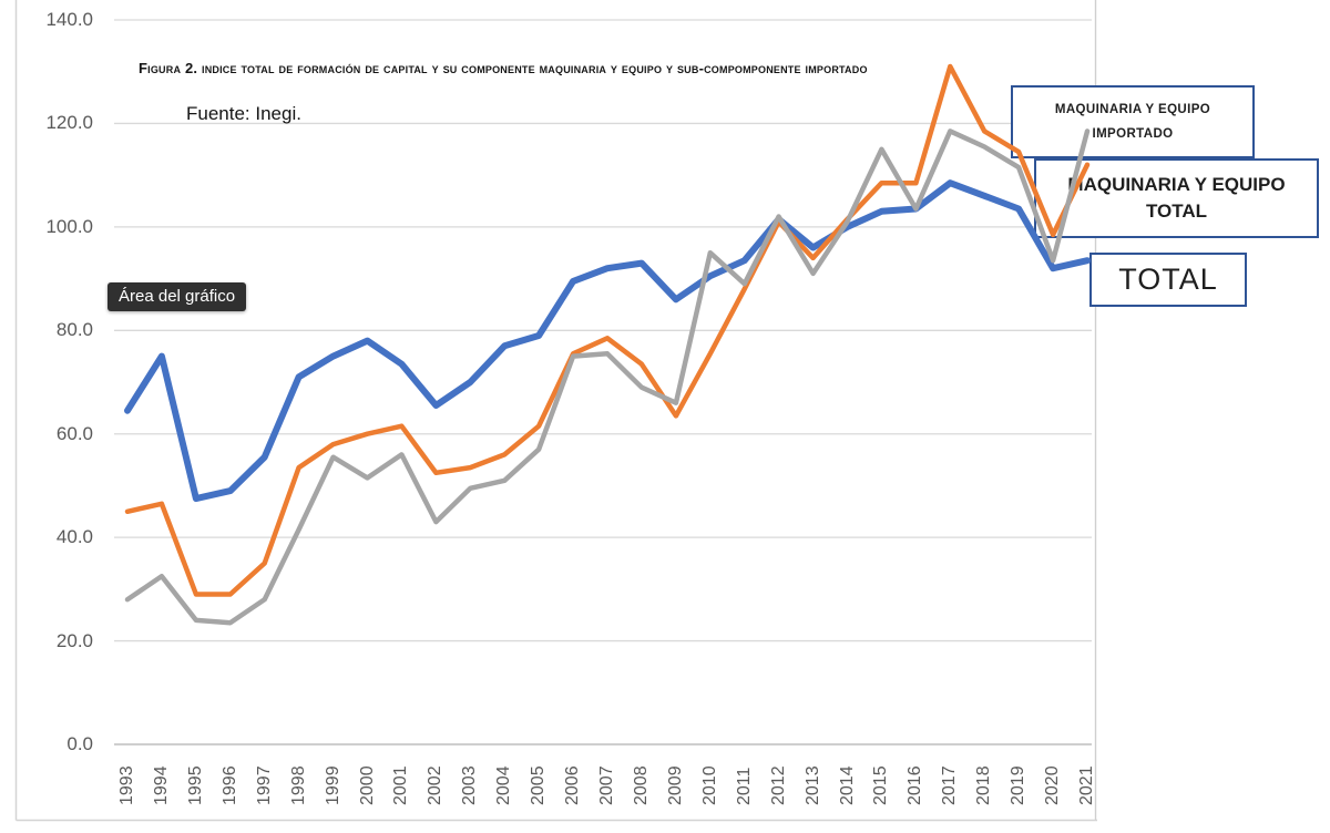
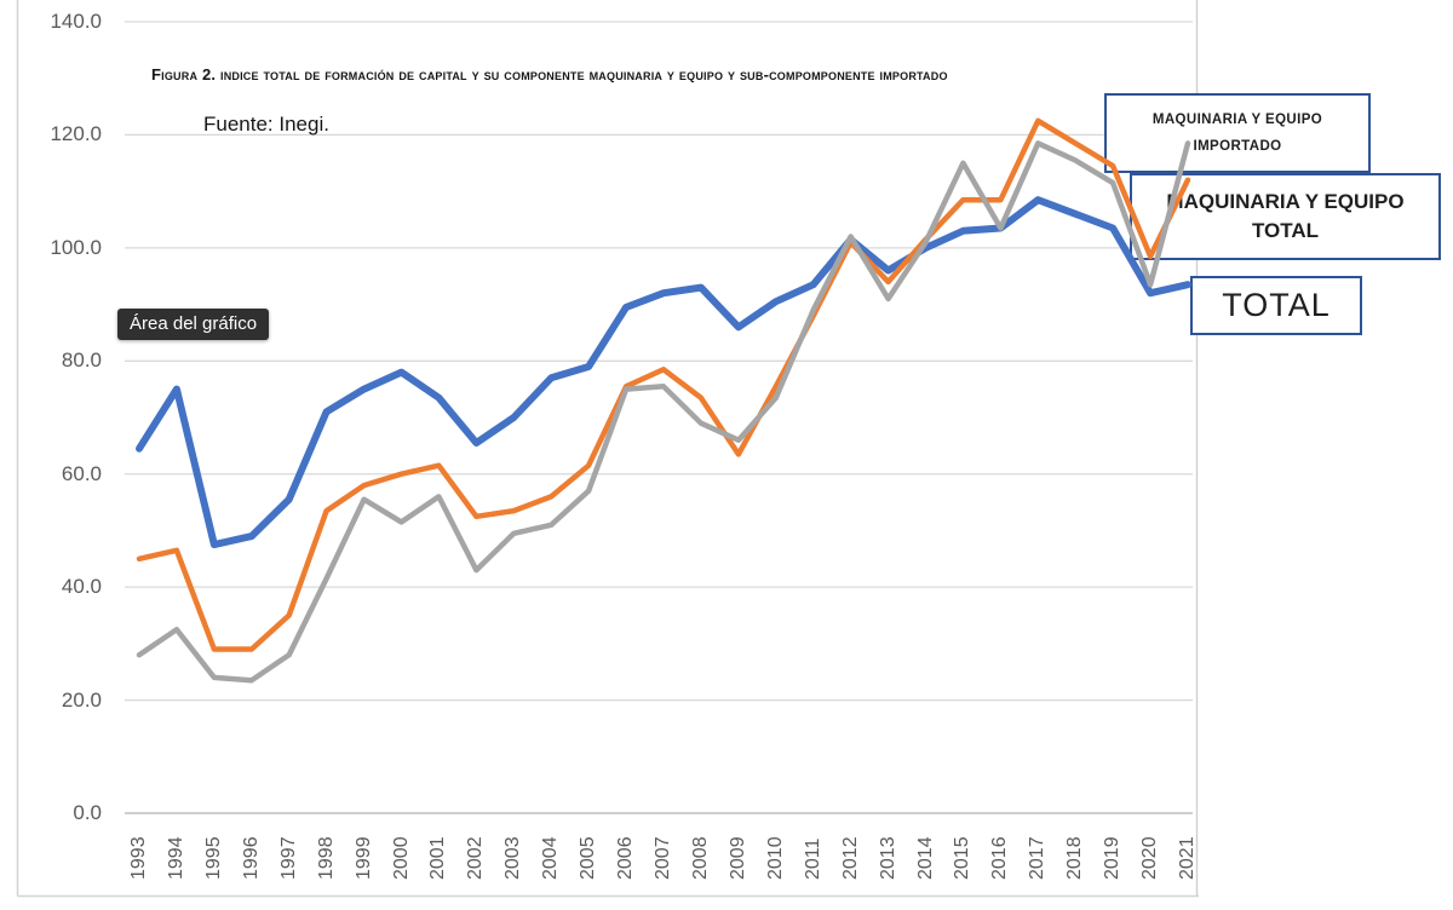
MAQUINARIA Y EQUIPO IMPORTADO/2010: 95 -> 74
MAQUINARIA Y EQUIPO TOTAL/2017: 131 -> 122
